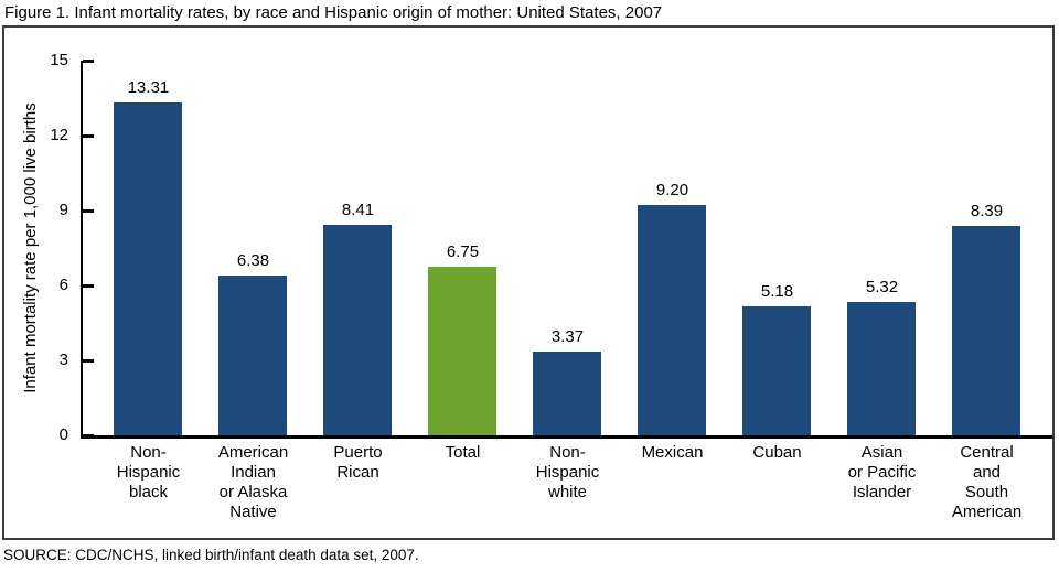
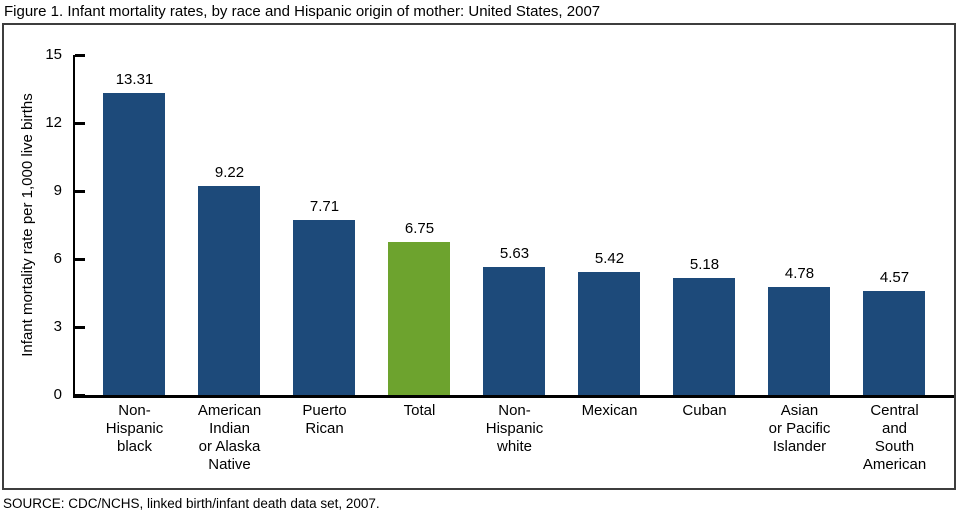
American Indian or Alaska Native: 6.38 -> 9.22
Puerto Rican: 8.41 -> 7.71
Non- Hispanic white: 3.37 -> 5.63
Mexican: 9.20 -> 5.42
Asian or Pacific Islander: 5.32 -> 4.78
Central and South American: 8.39 -> 4.57
